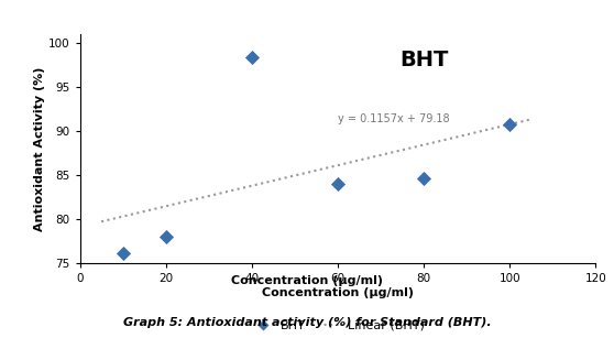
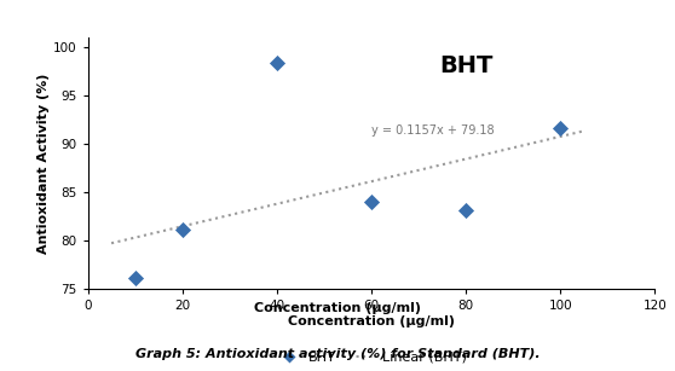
BHT/20: 78.0 -> 81.2
BHT/80: 84.6 -> 83.2
BHT/100: 90.7 -> 91.6
